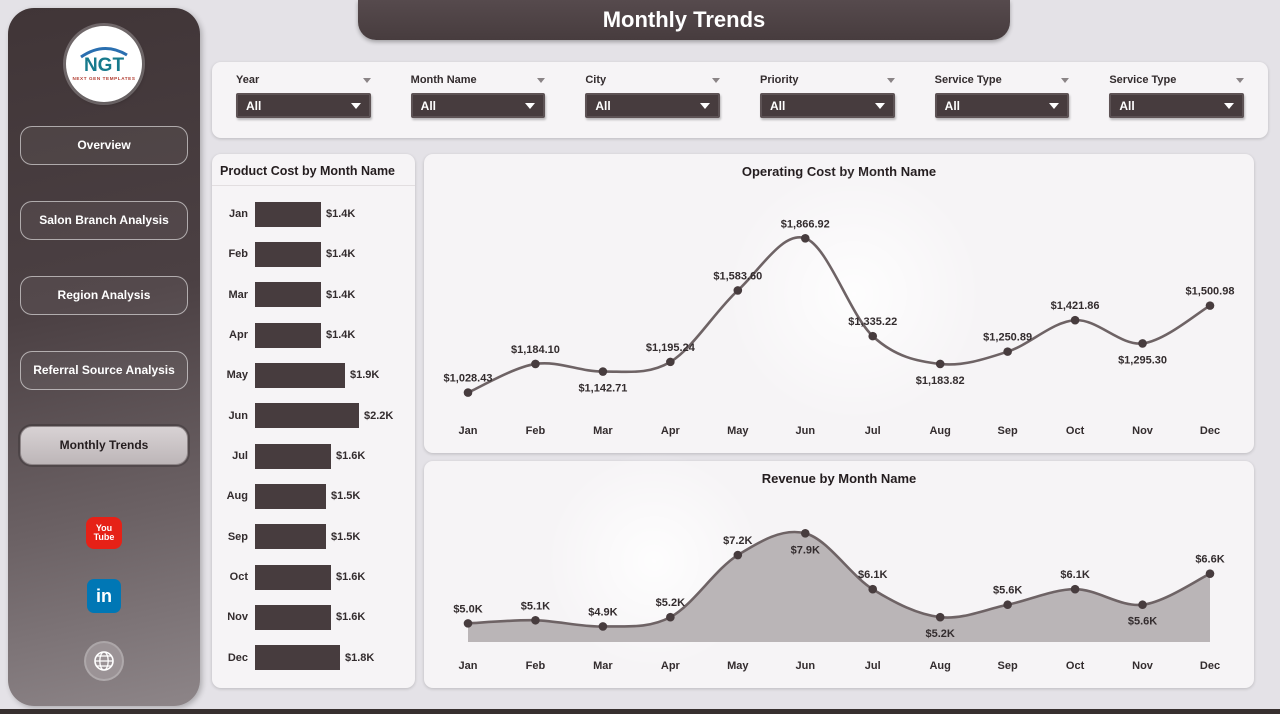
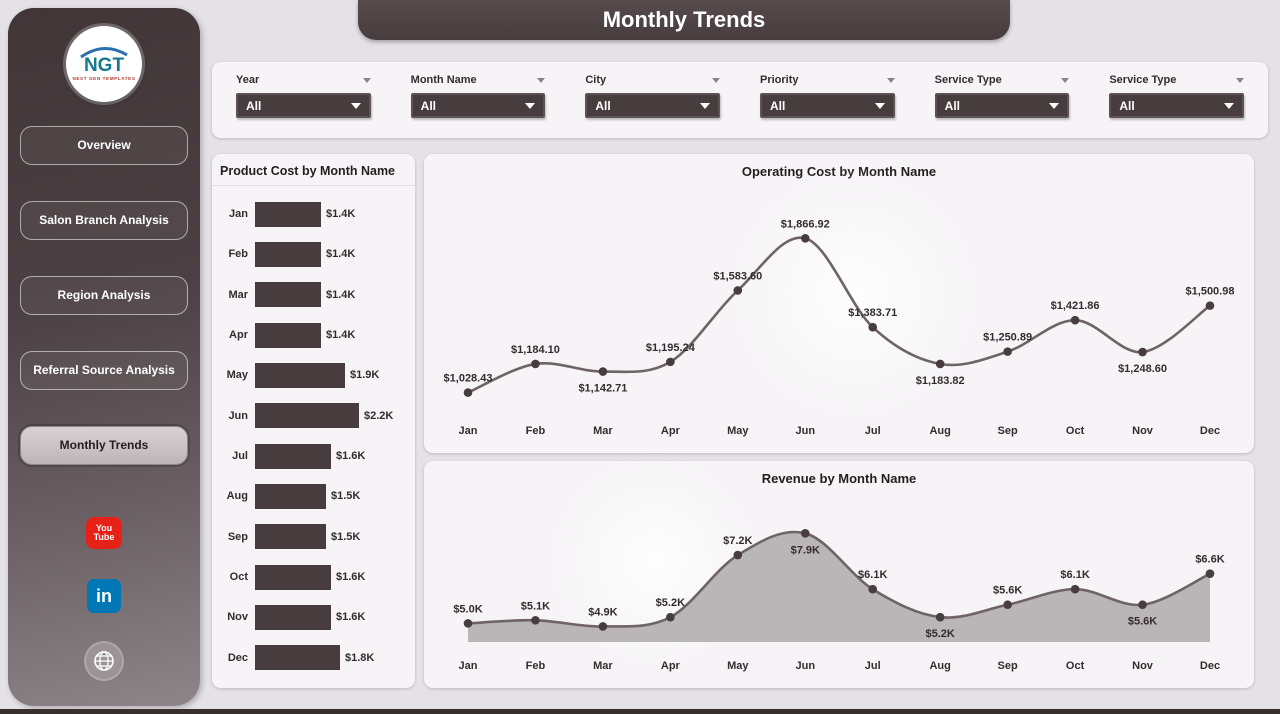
Operating Cost by Month Name/Jul: $1,335.22 -> $1,383.71
Operating Cost by Month Name/Nov: $1,295.30 -> $1,248.60
